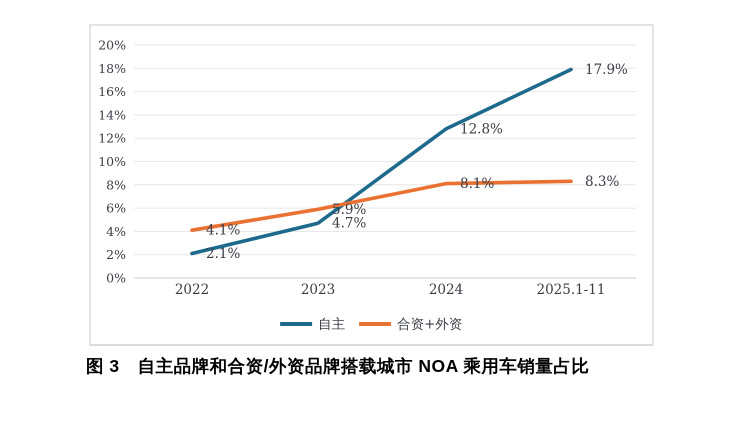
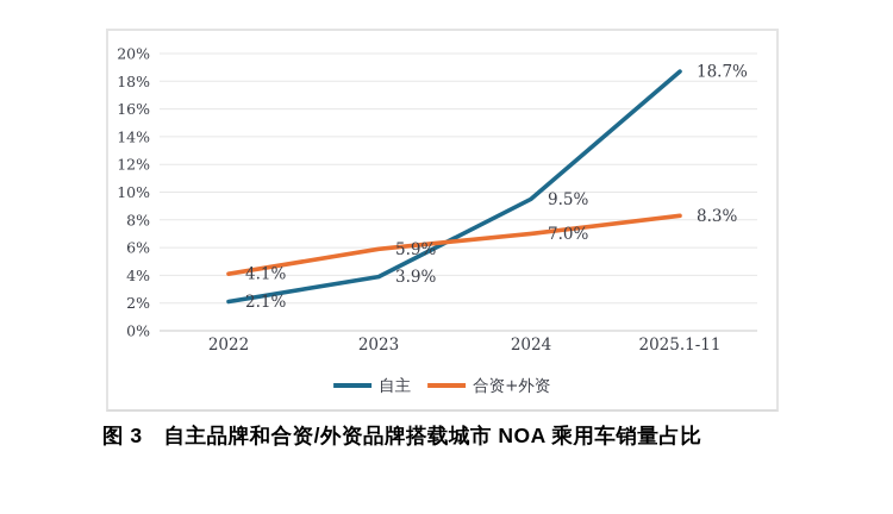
自主/2023: 4.7% -> 3.9%
自主/2024: 12.8% -> 9.5%
合资+外资/2024: 8.1% -> 7.0%
自主/2025.1-11: 17.9% -> 18.7%
